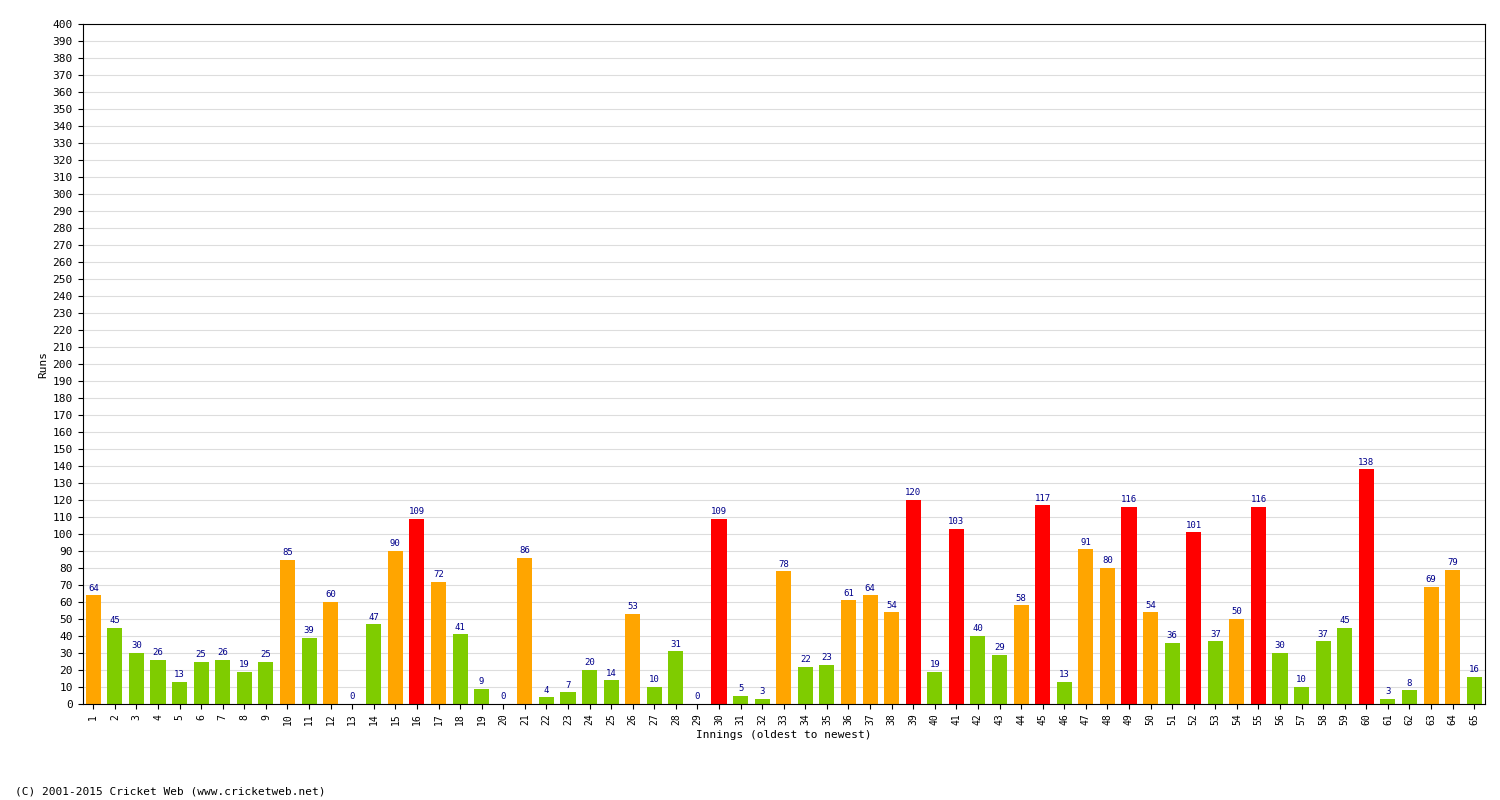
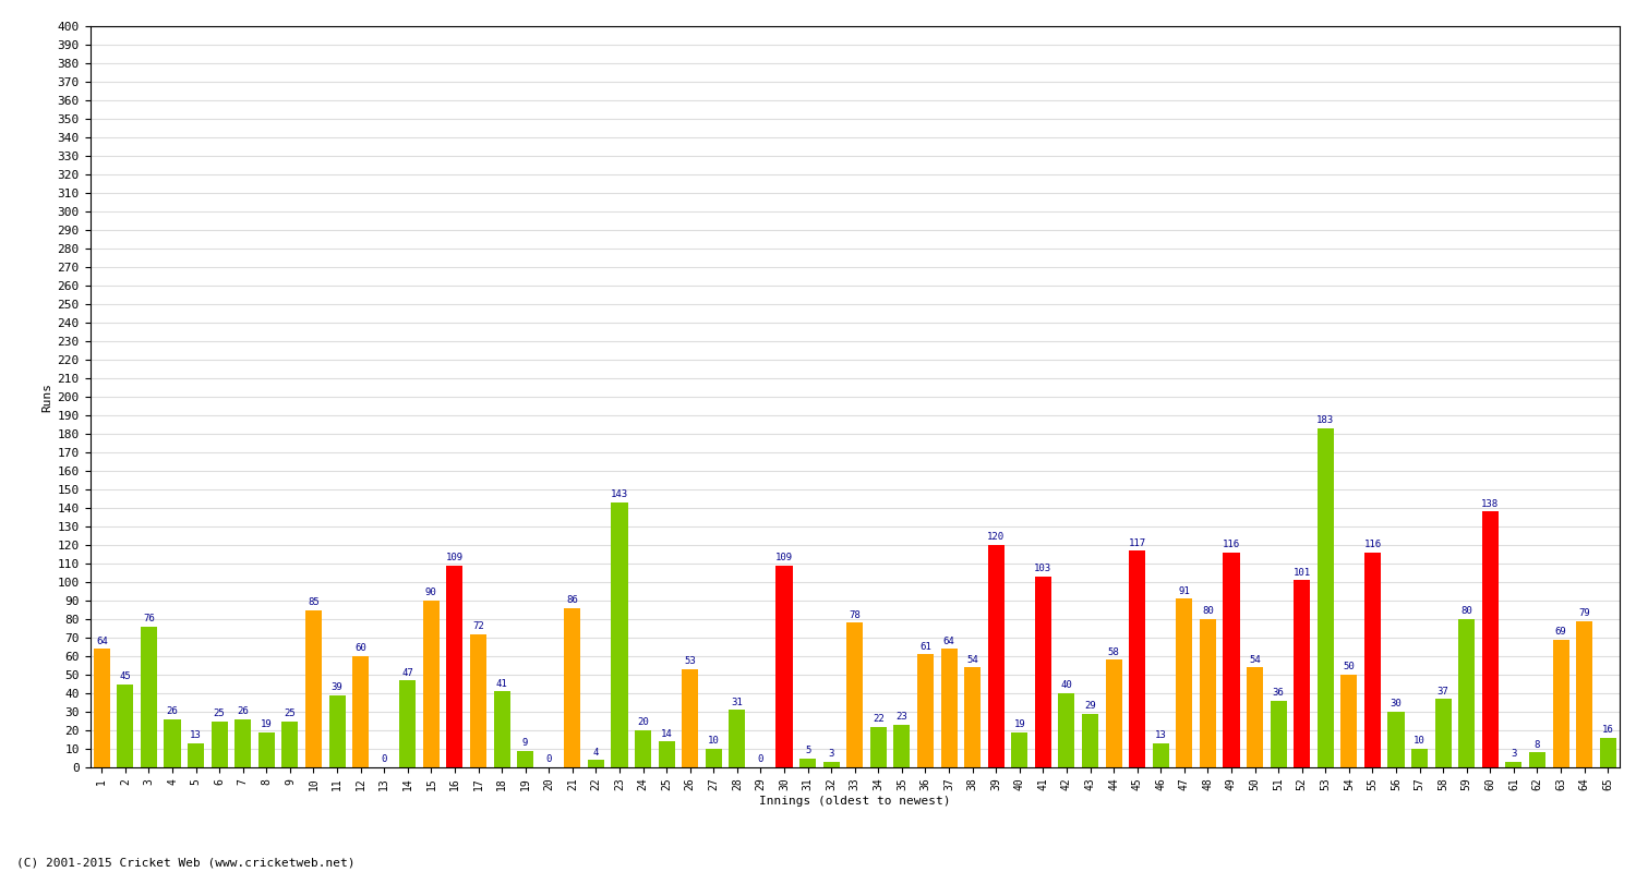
3: 30 -> 76
23: 7 -> 143
53: 37 -> 183
59: 45 -> 80
